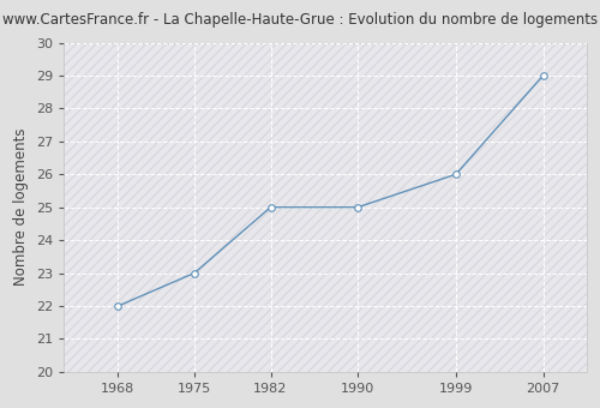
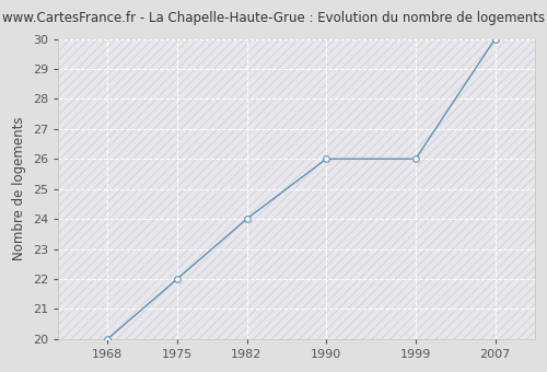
1968: 22 -> 20
1975: 23 -> 22
1982: 25 -> 24
1990: 25 -> 26
2007: 29 -> 30
